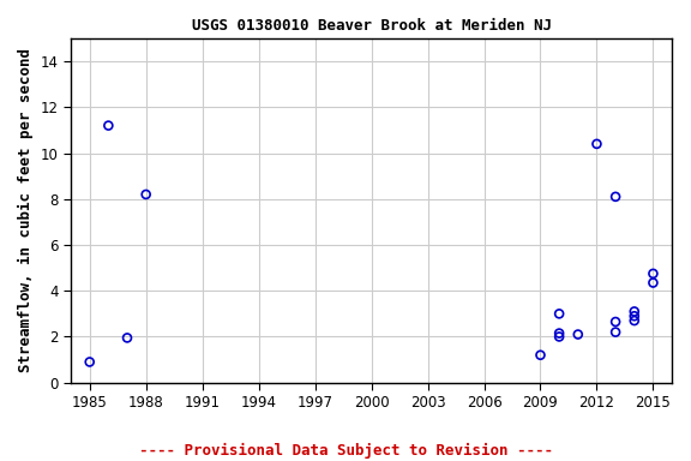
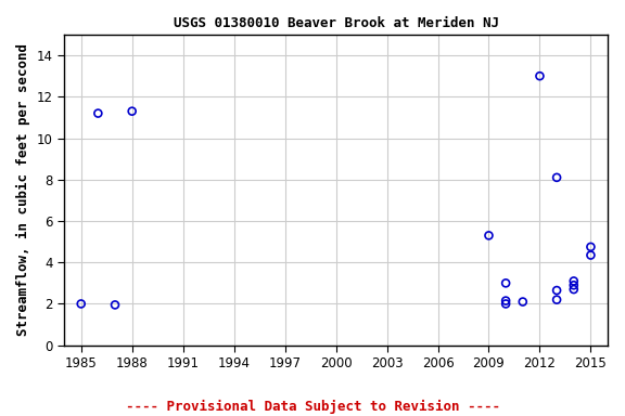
1985: 0.9 -> 2.0
1988: 8.2 -> 11.3
2009: 1.2 -> 5.3
2012: 10.4 -> 13.0
